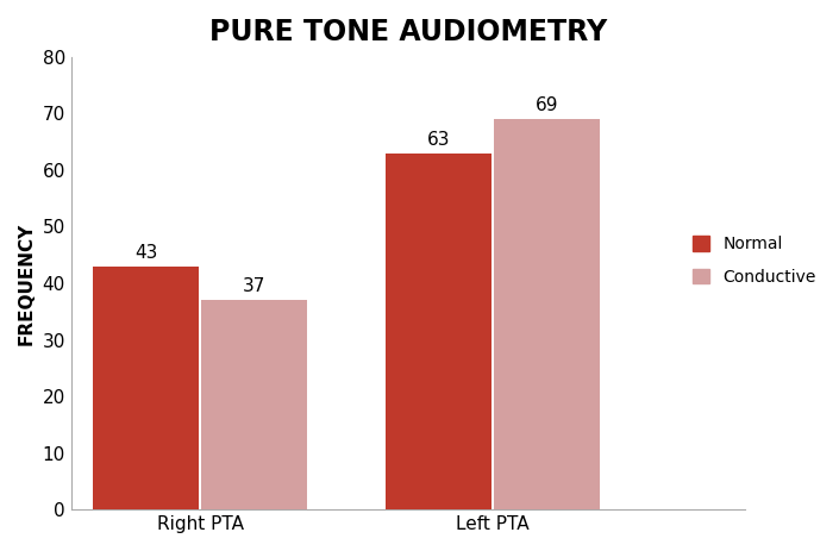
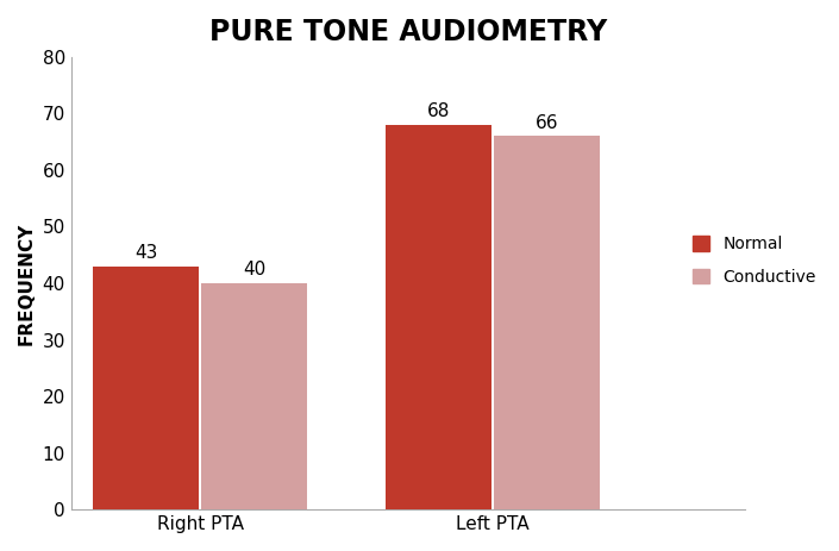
Conductive/Right PTA: 37 -> 40
Normal/Left PTA: 63 -> 68
Conductive/Left PTA: 69 -> 66
